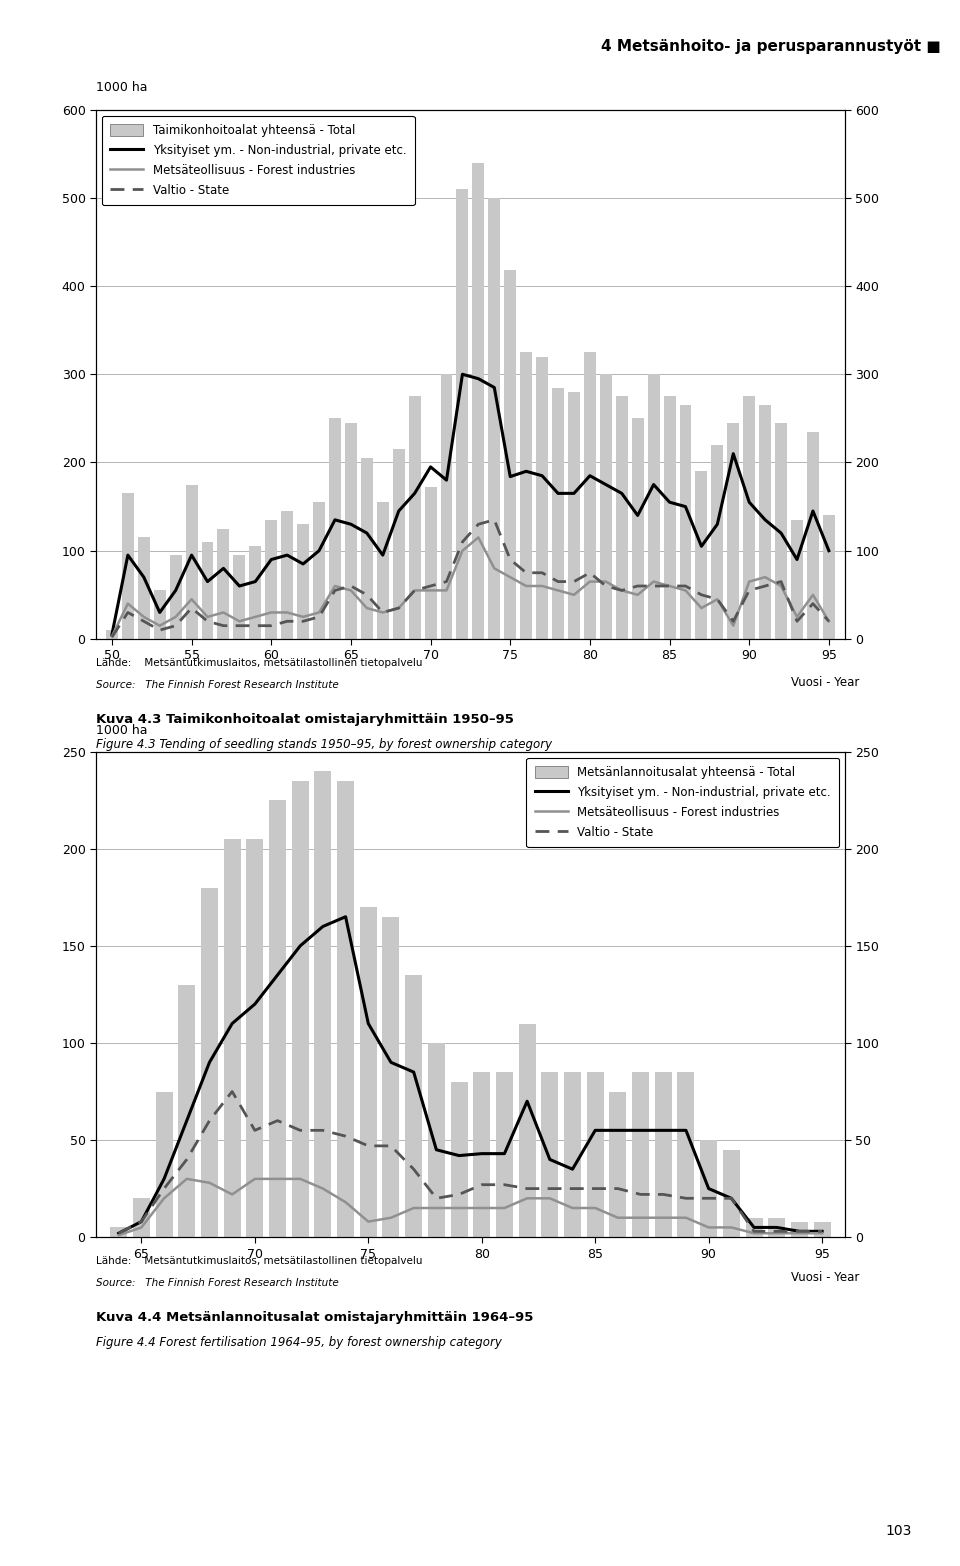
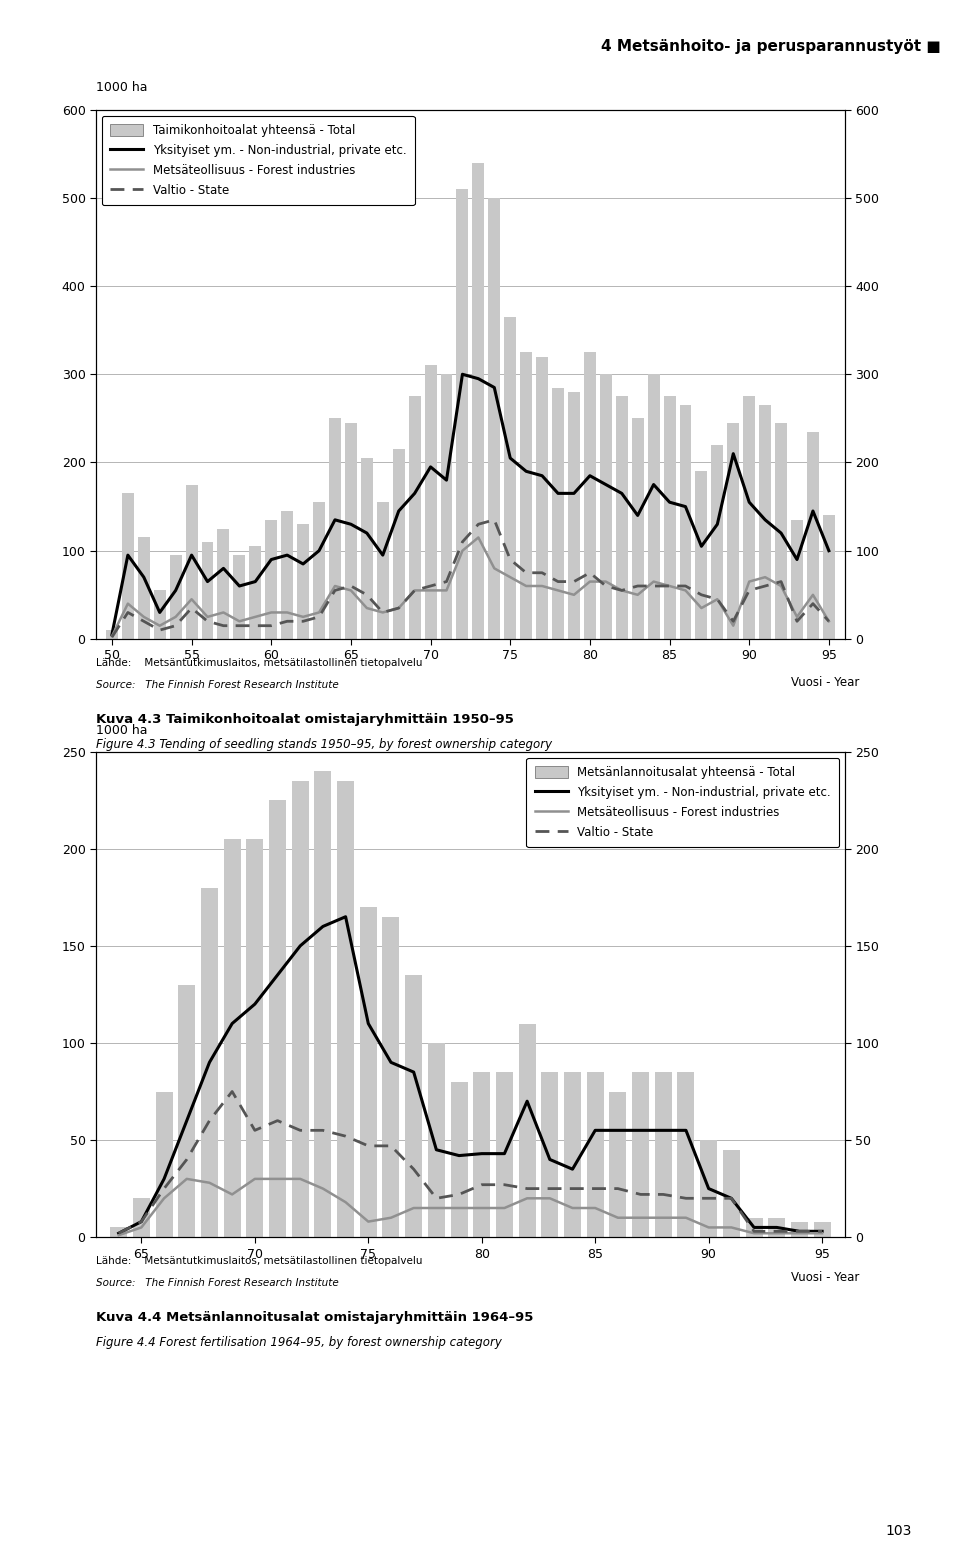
Taimikonhoitoalat yhteensä - Total/70: 172 -> 310
Taimikonhoitoalat yhteensä - Total/75: 418 -> 365
Yksityiset ym. - Non-industrial, private etc./75: 184 -> 205
